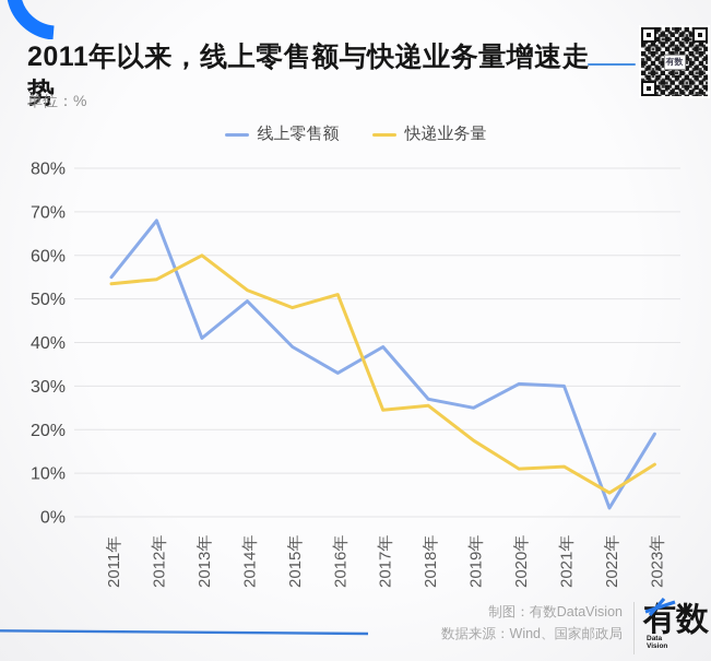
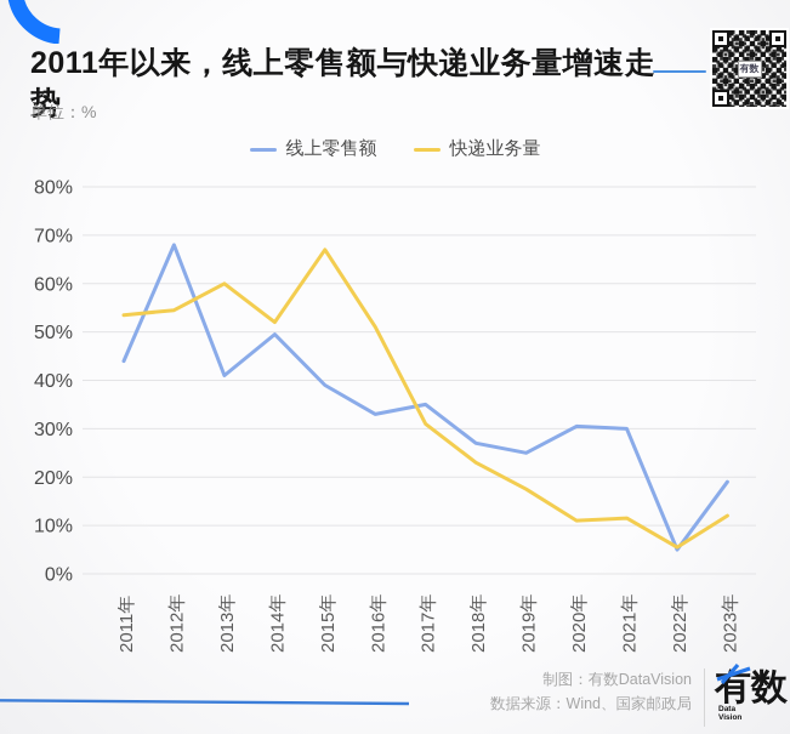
线上零售额/2011年: 55% -> 44%
快递业务量/2015年: 48% -> 67%
线上零售额/2017年: 39% -> 35%
快递业务量/2017年: 24% -> 31%
快递业务量/2018年: 26% -> 23%
线上零售额/2022年: 2% -> 5%
